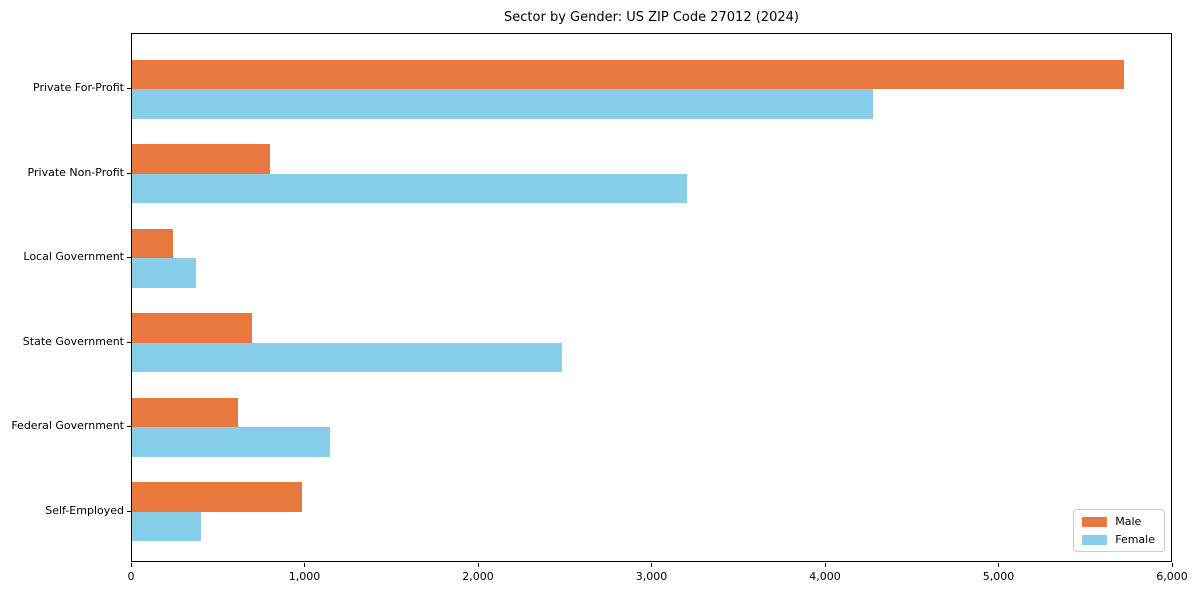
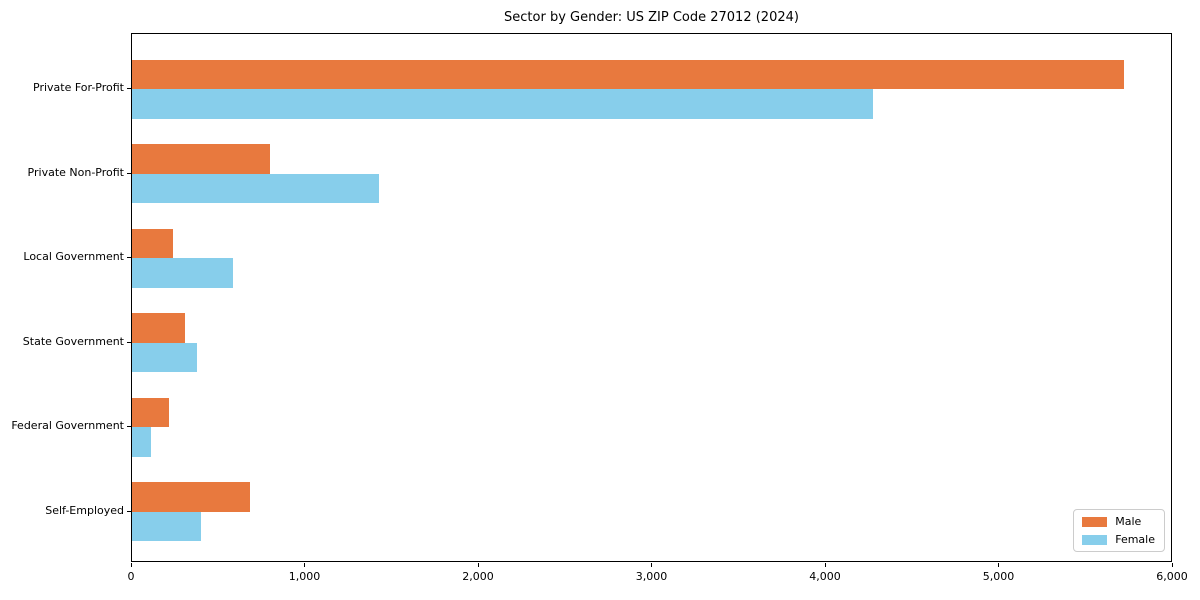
Female/Private Non-Profit: 3200 -> 1420
Female/Local Government: 370 -> 580
Male/State Government: 690 -> 300
Female/State Government: 2480 -> 380
Male/Federal Government: 610 -> 210
Female/Federal Government: 1140 -> 110
Male/Self-Employed: 980 -> 680
